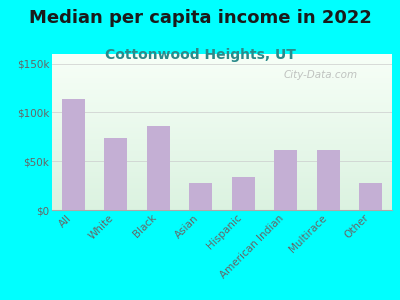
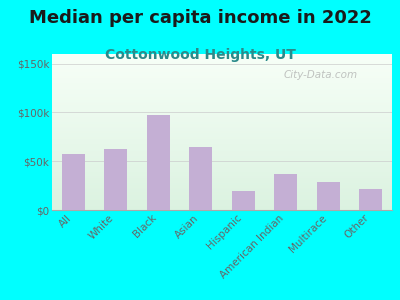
All: $114k -> $57k
White: $74k -> $63k
Black: $86k -> $97k
Asian: $28k -> $65k
Hispanic: $34k -> $20k
American Indian: $62k -> $37k
Multirace: $62k -> $29k
Other: $28k -> $22k
